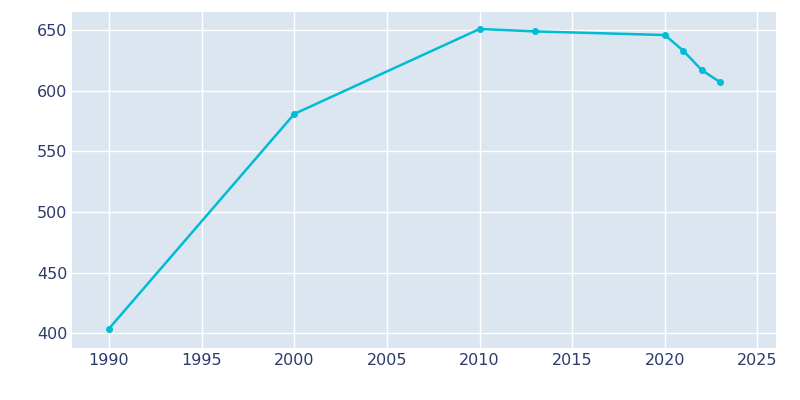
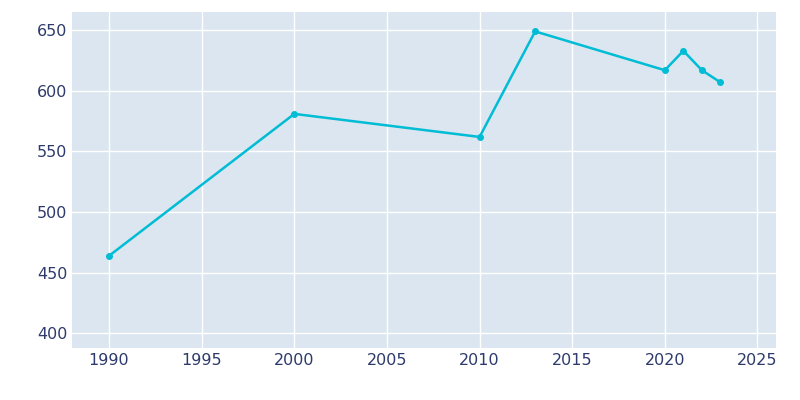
1990: 404 -> 464
2010: 651 -> 562
2020: 646 -> 617
